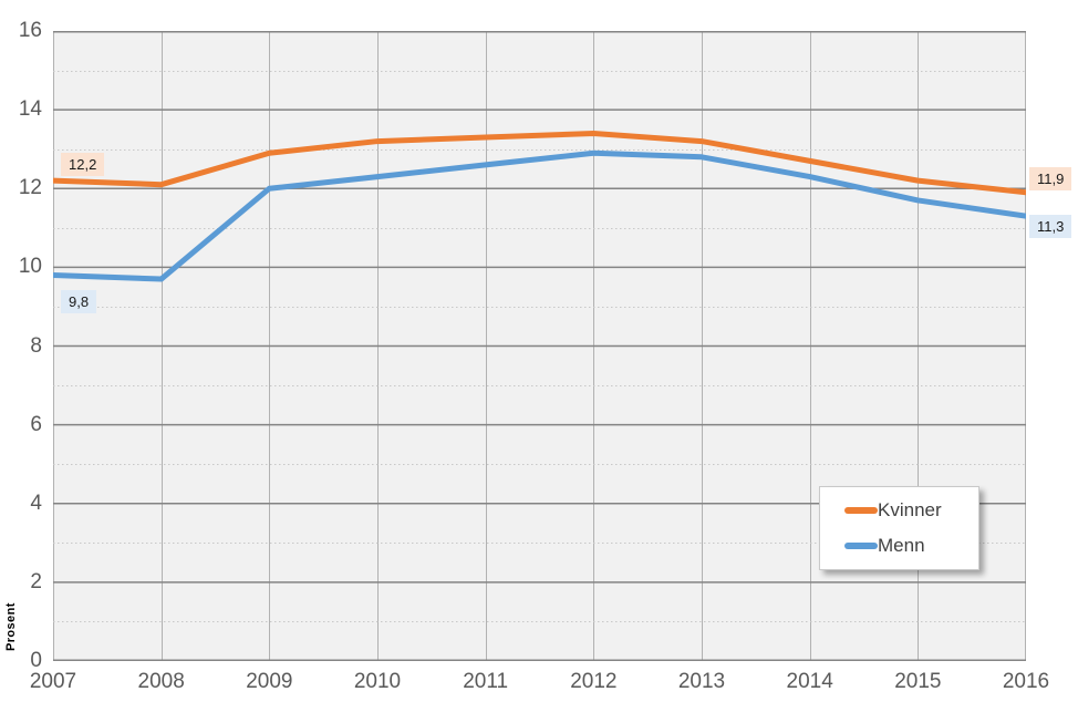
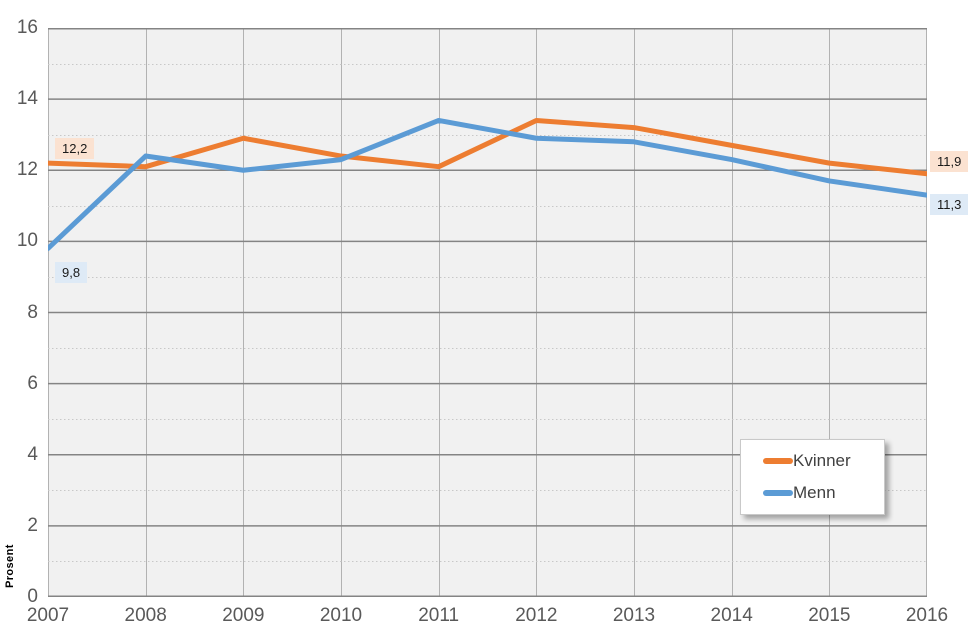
Menn/2008: 9.7 -> 12.4
Kvinner/2010: 13.2 -> 12.4
Kvinner/2011: 13.3 -> 12.1
Menn/2011: 12.6 -> 13.4
